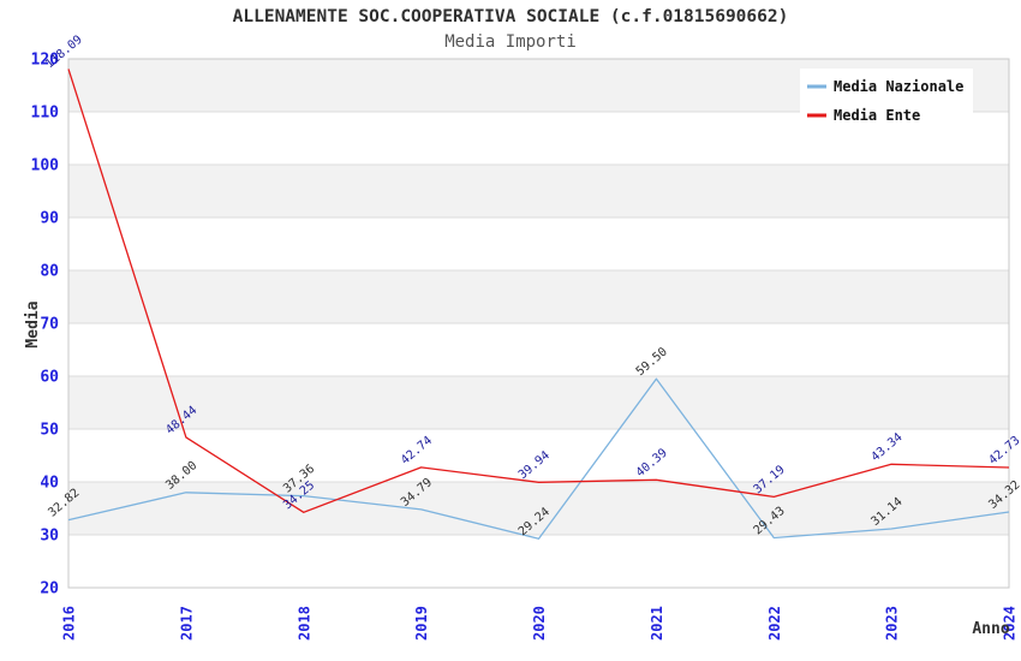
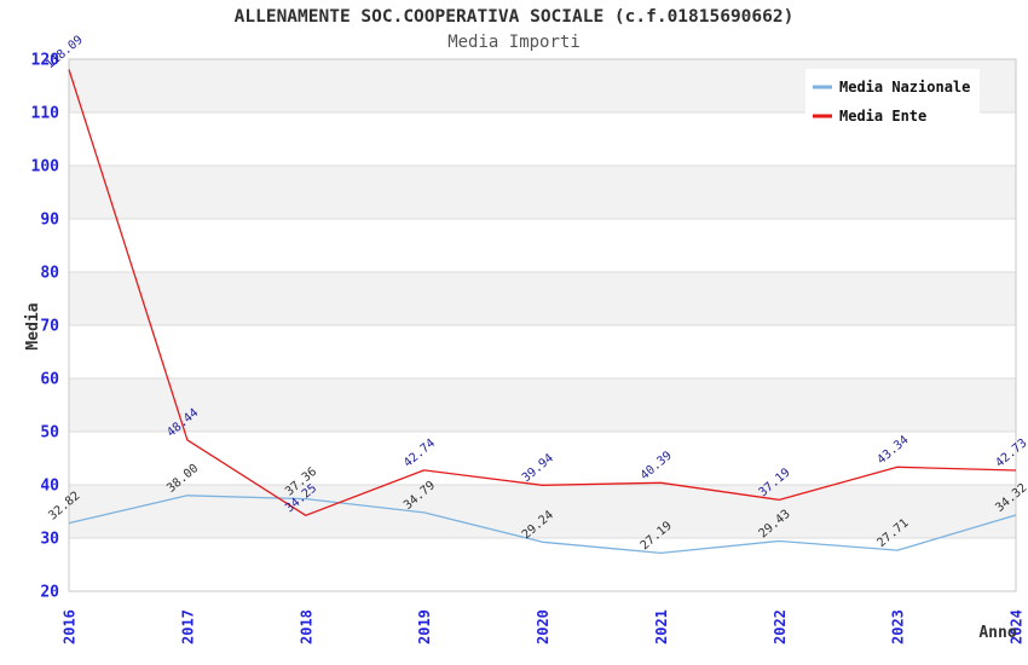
Media Nazionale/2021: 59.50 -> 27.19
Media Nazionale/2023: 31.14 -> 27.71
